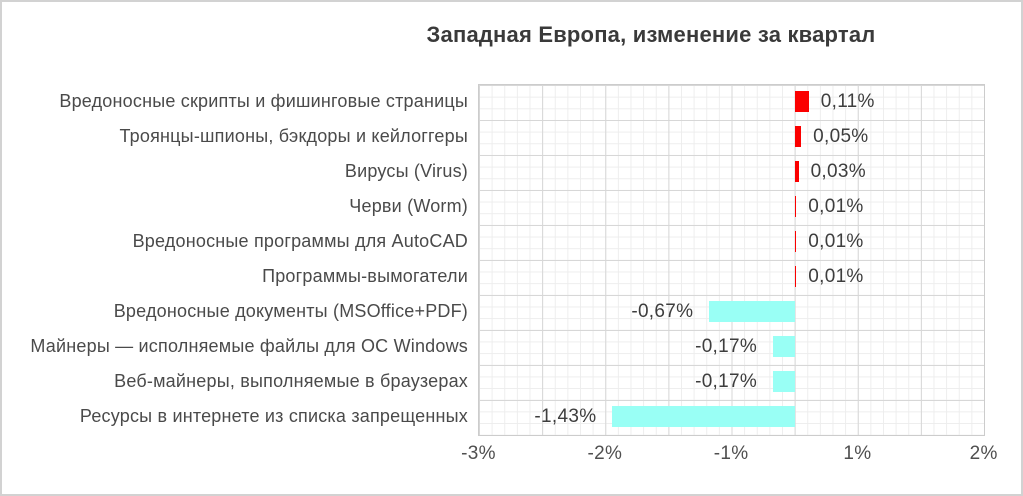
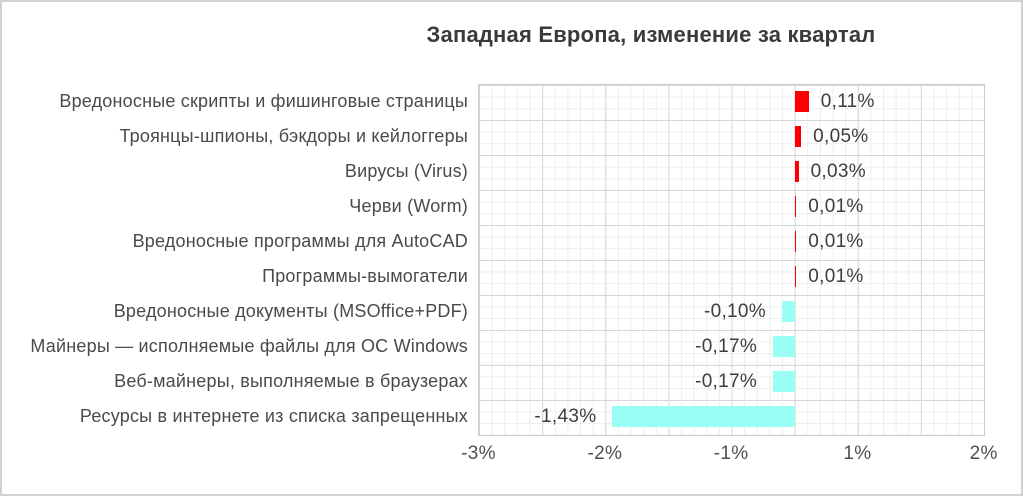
Вредоносные документы (MSOffice+PDF): -0,67% -> -0,10%
